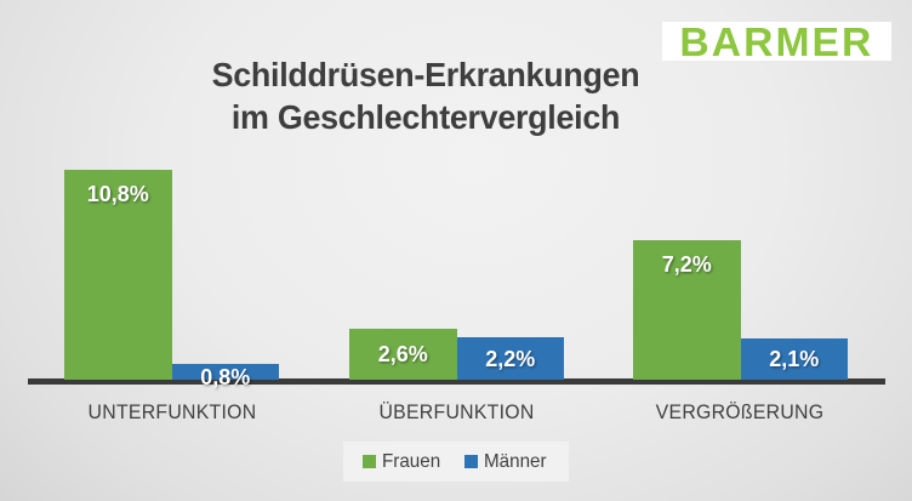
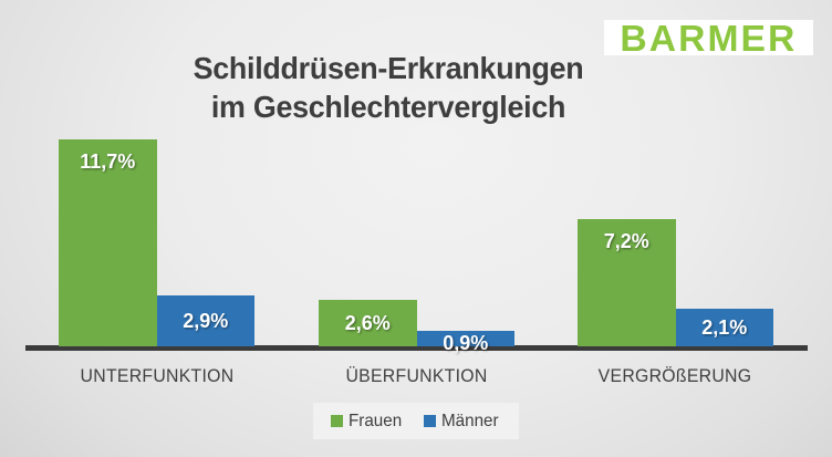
Frauen/UNTERFUNKTION: 10,8% -> 11,7%
Männer/UNTERFUNKTION: 0,8% -> 2,9%
Männer/ÜBERFUNKTION: 2,2% -> 0,9%
